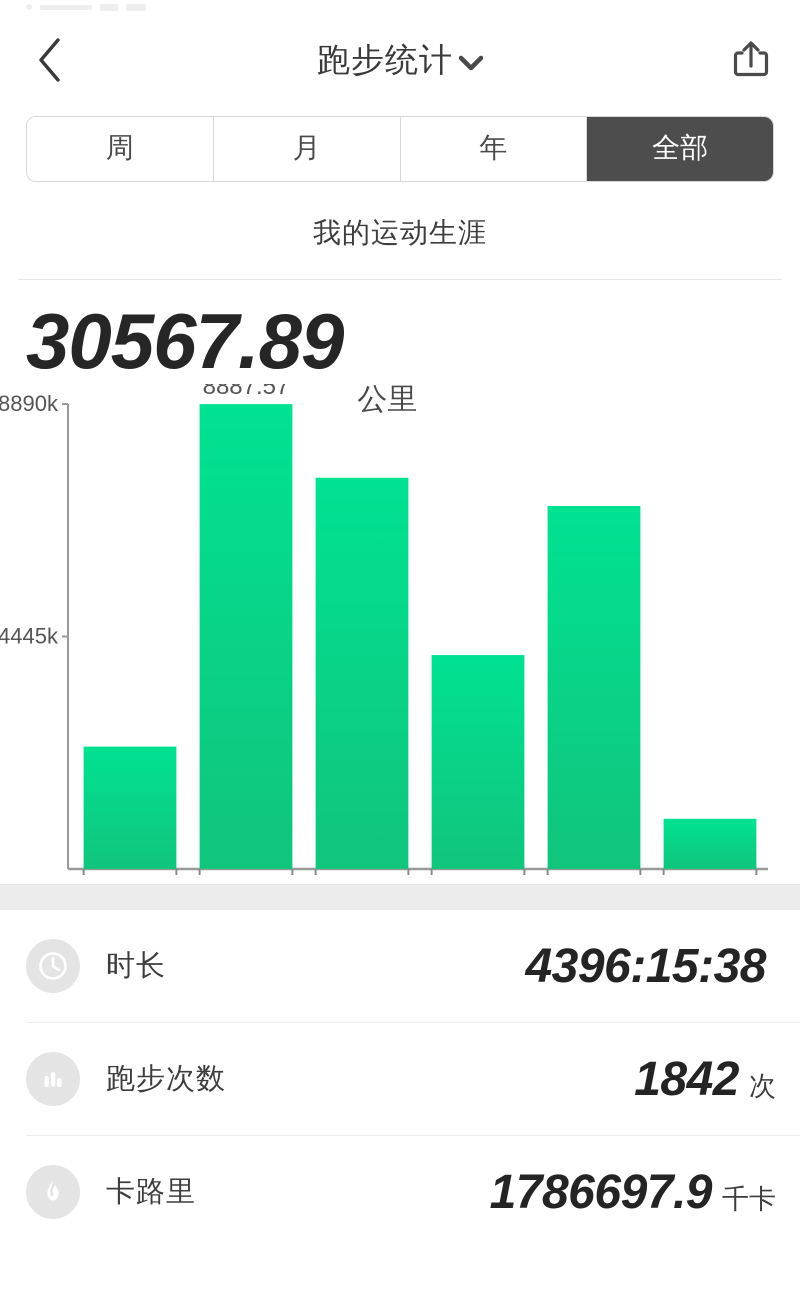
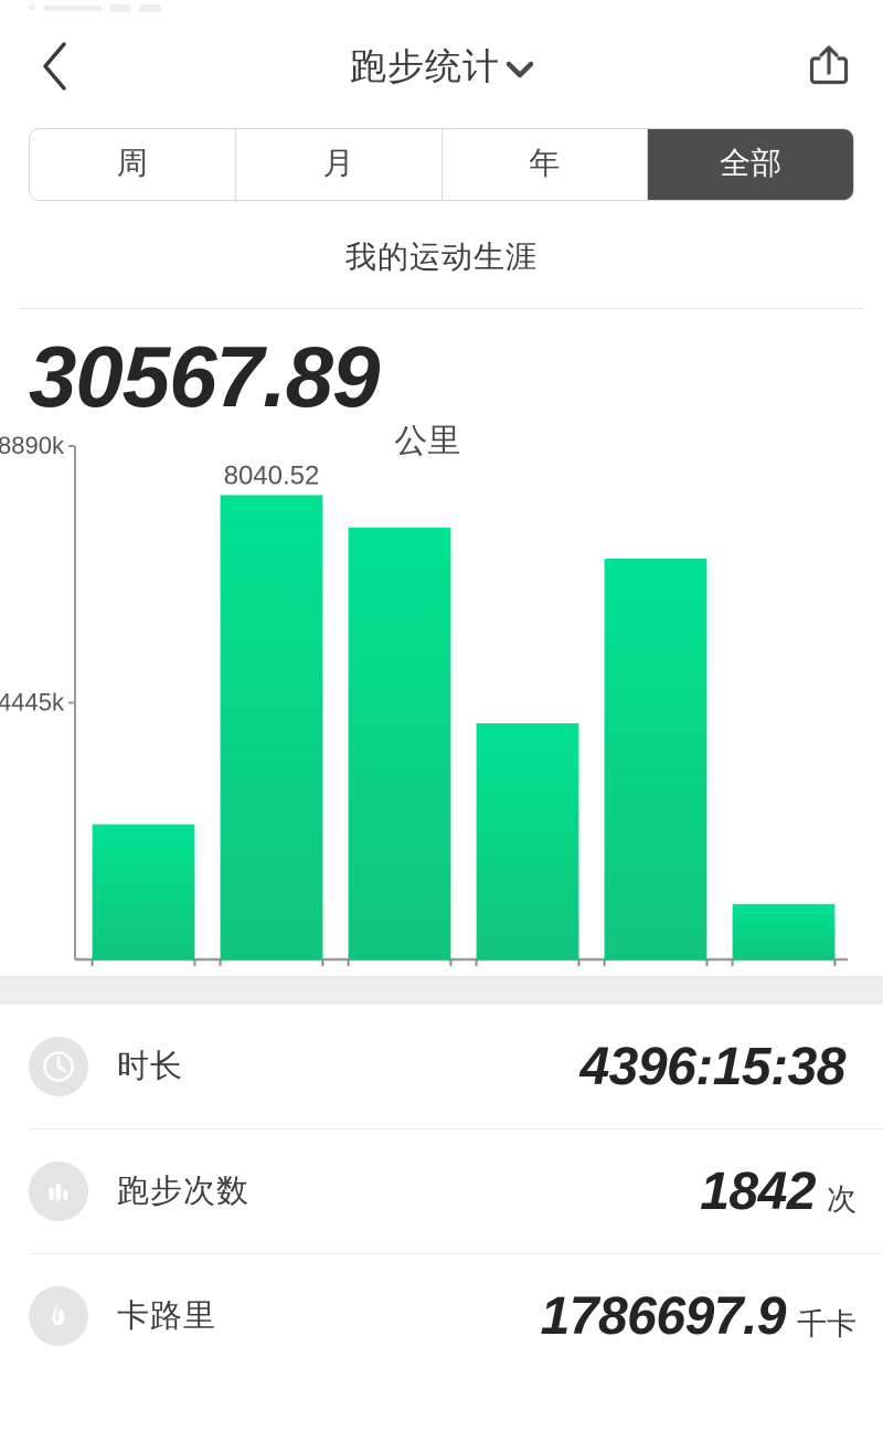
2017: 8887.57 -> 8040.52
